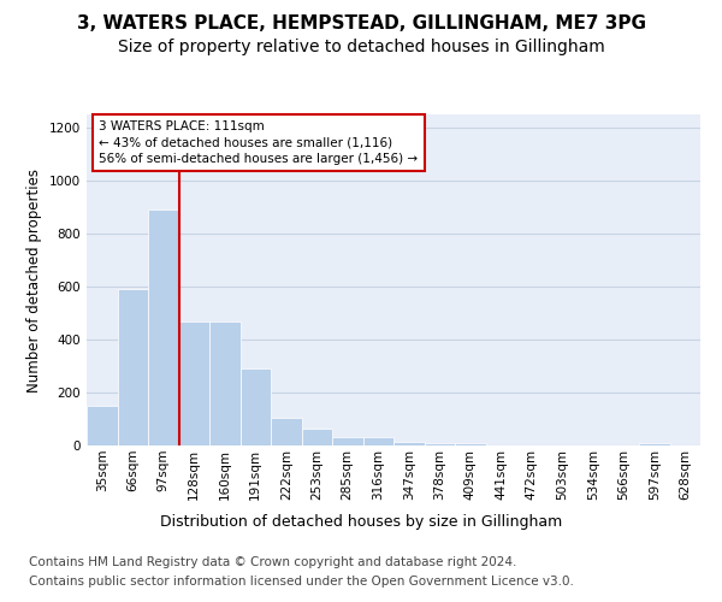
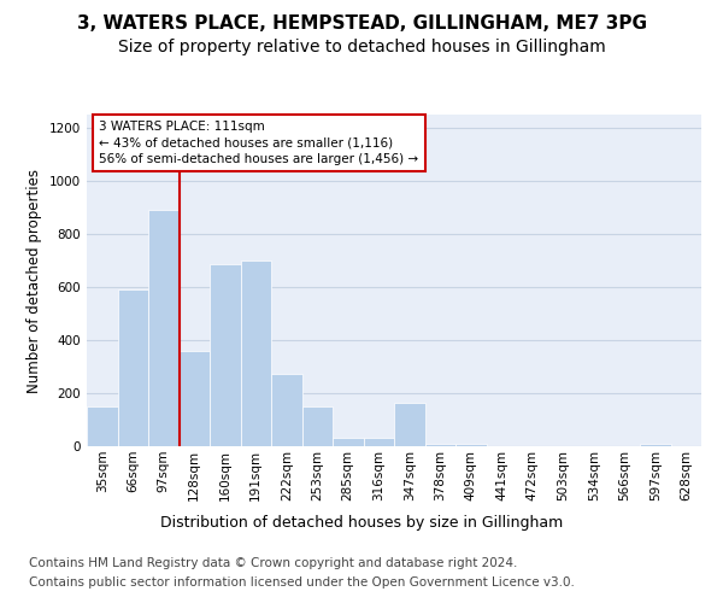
128sqm: 470 -> 360
160sqm: 470 -> 685
191sqm: 290 -> 700
222sqm: 105 -> 275
253sqm: 65 -> 150
347sqm: 15 -> 165
